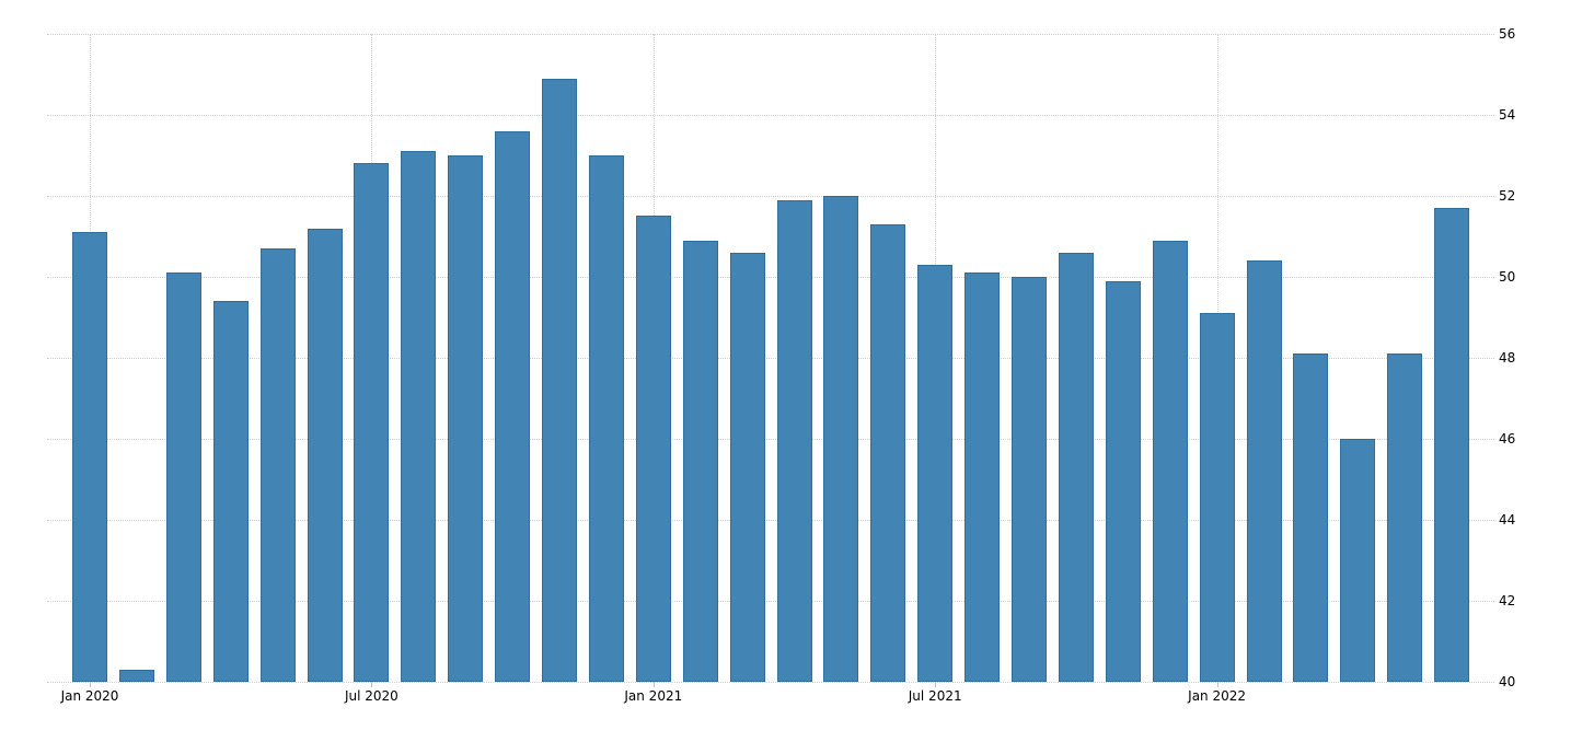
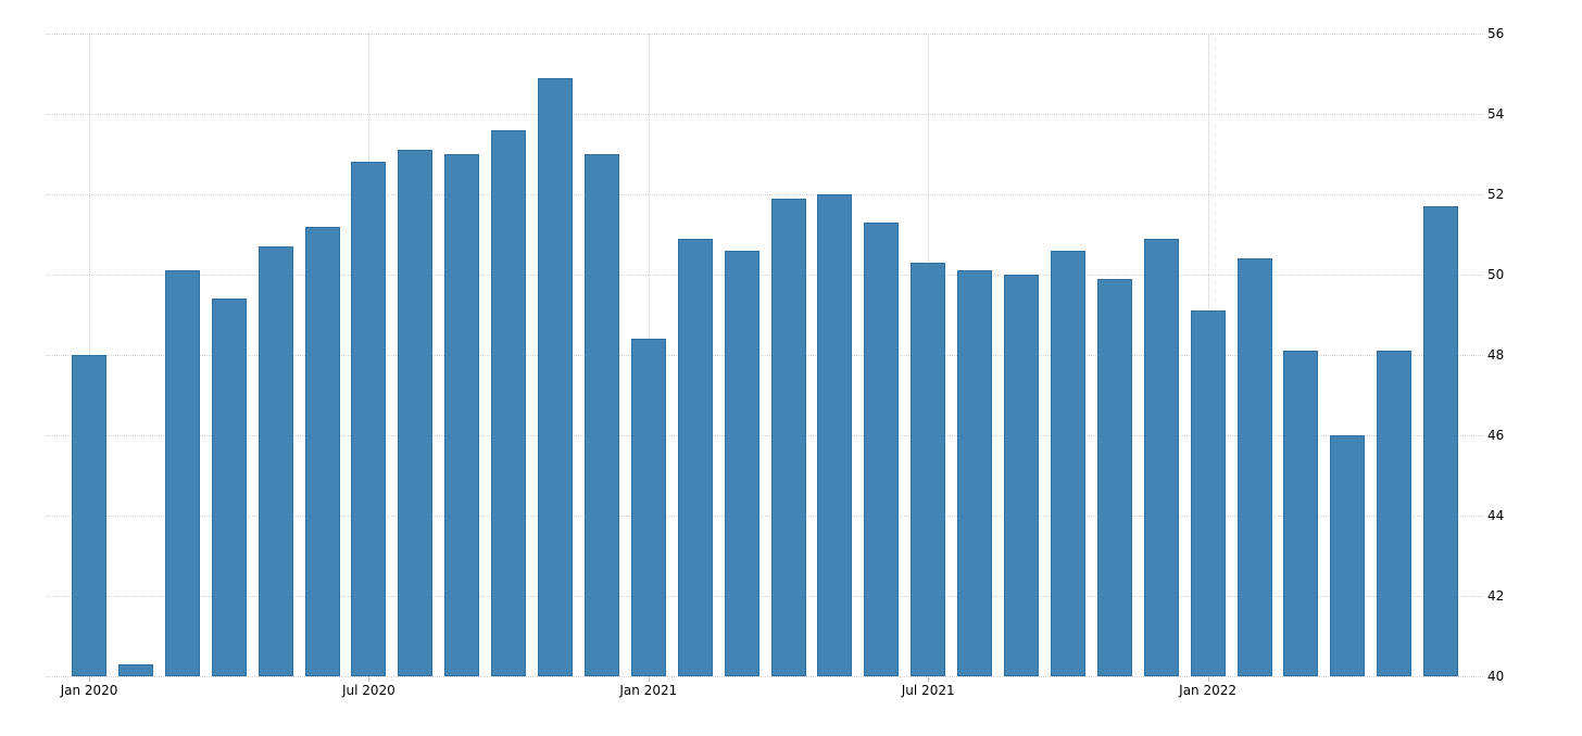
Jan 2020: 51.1 -> 48.0
Jan 2021: 51.5 -> 48.4
